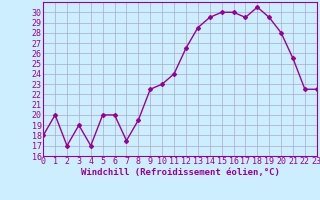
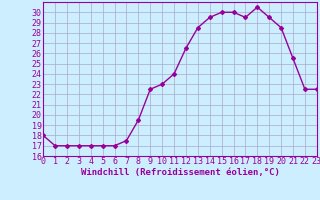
1: 20.0 -> 17.0
3: 19.0 -> 17.0
5: 20.0 -> 17.0
6: 20.0 -> 17.0
20: 28.0 -> 28.5
